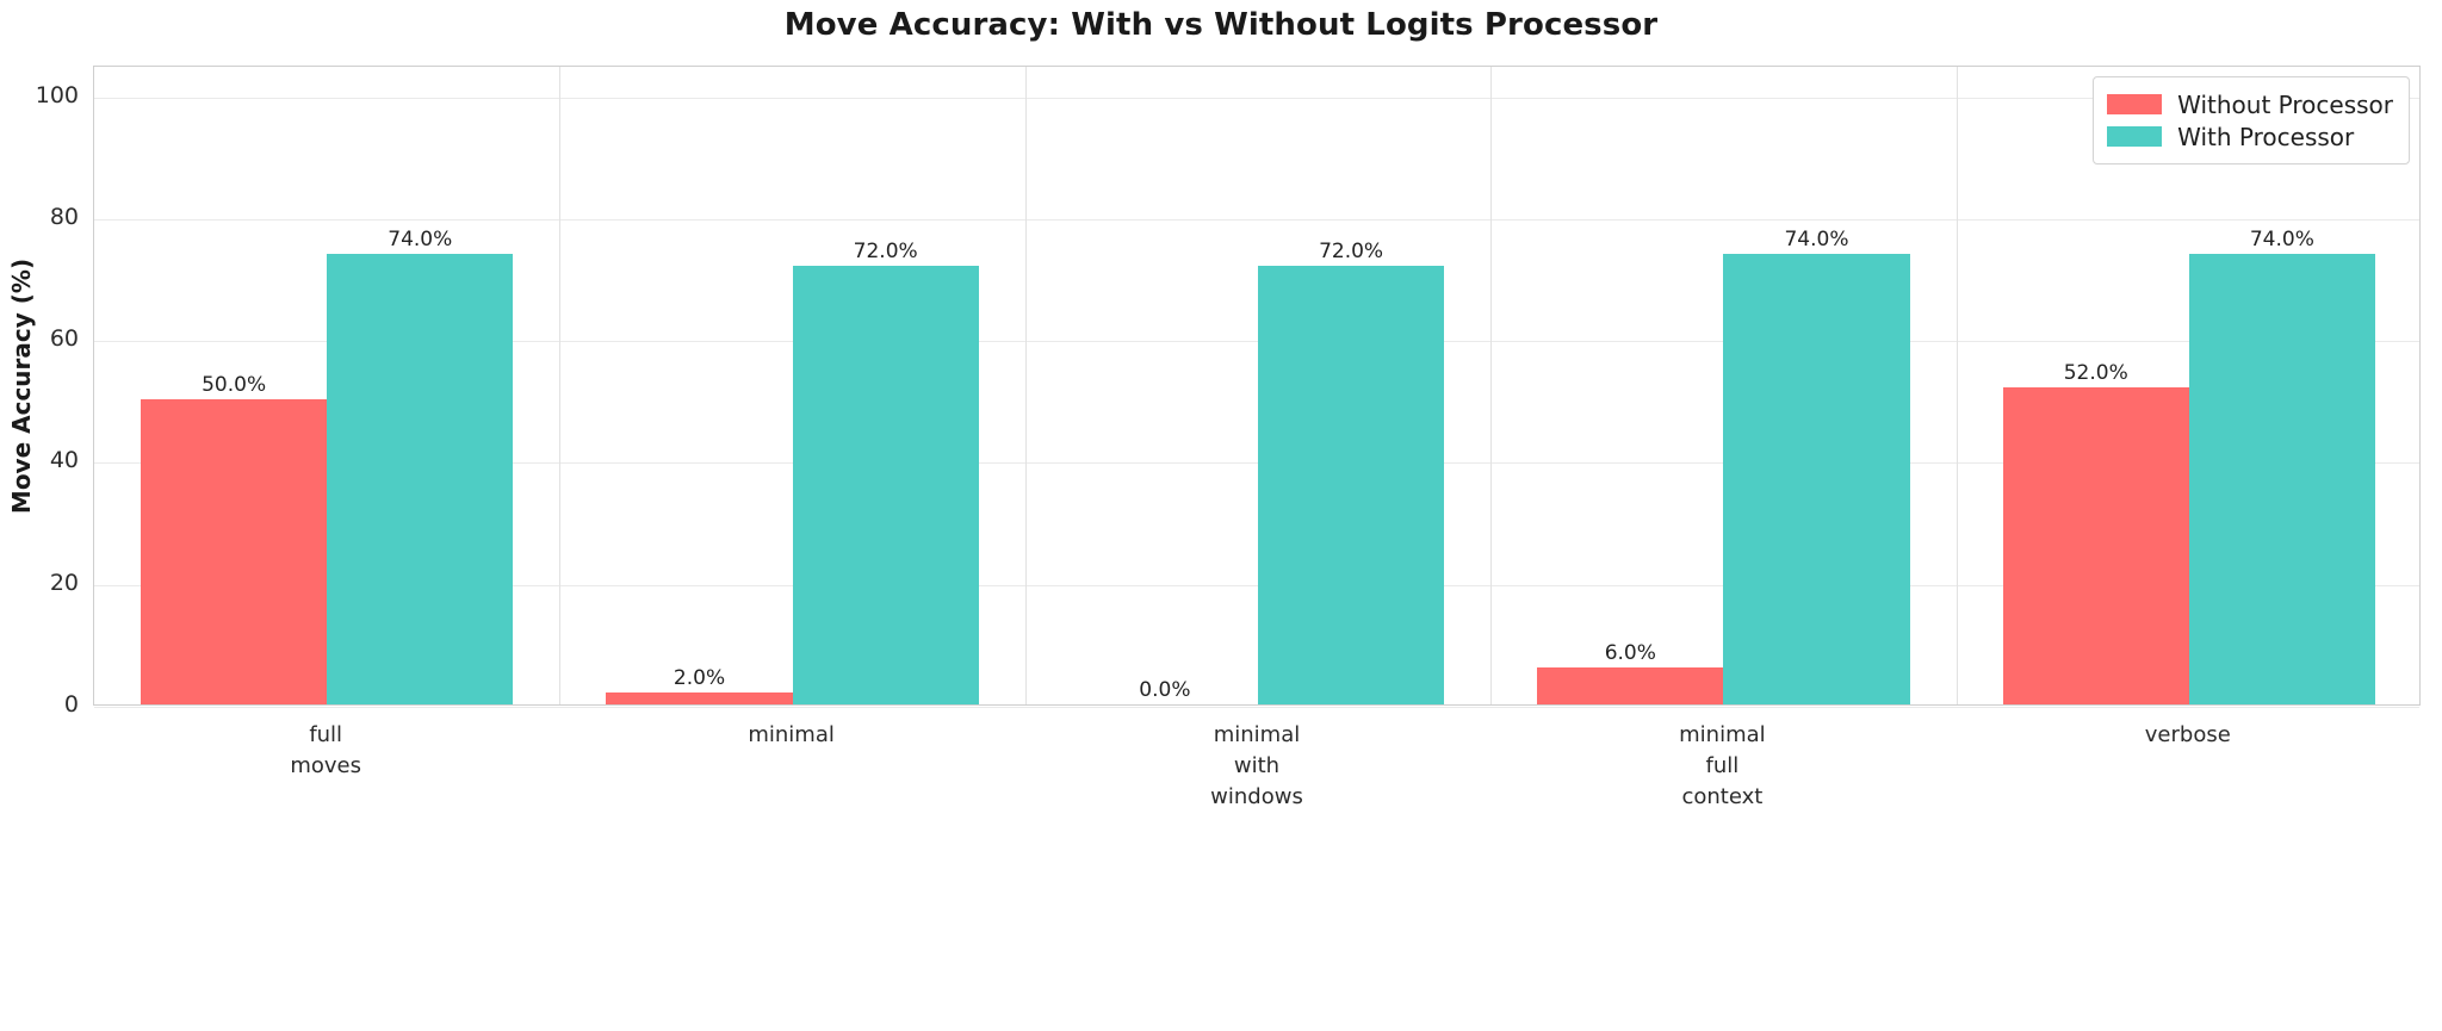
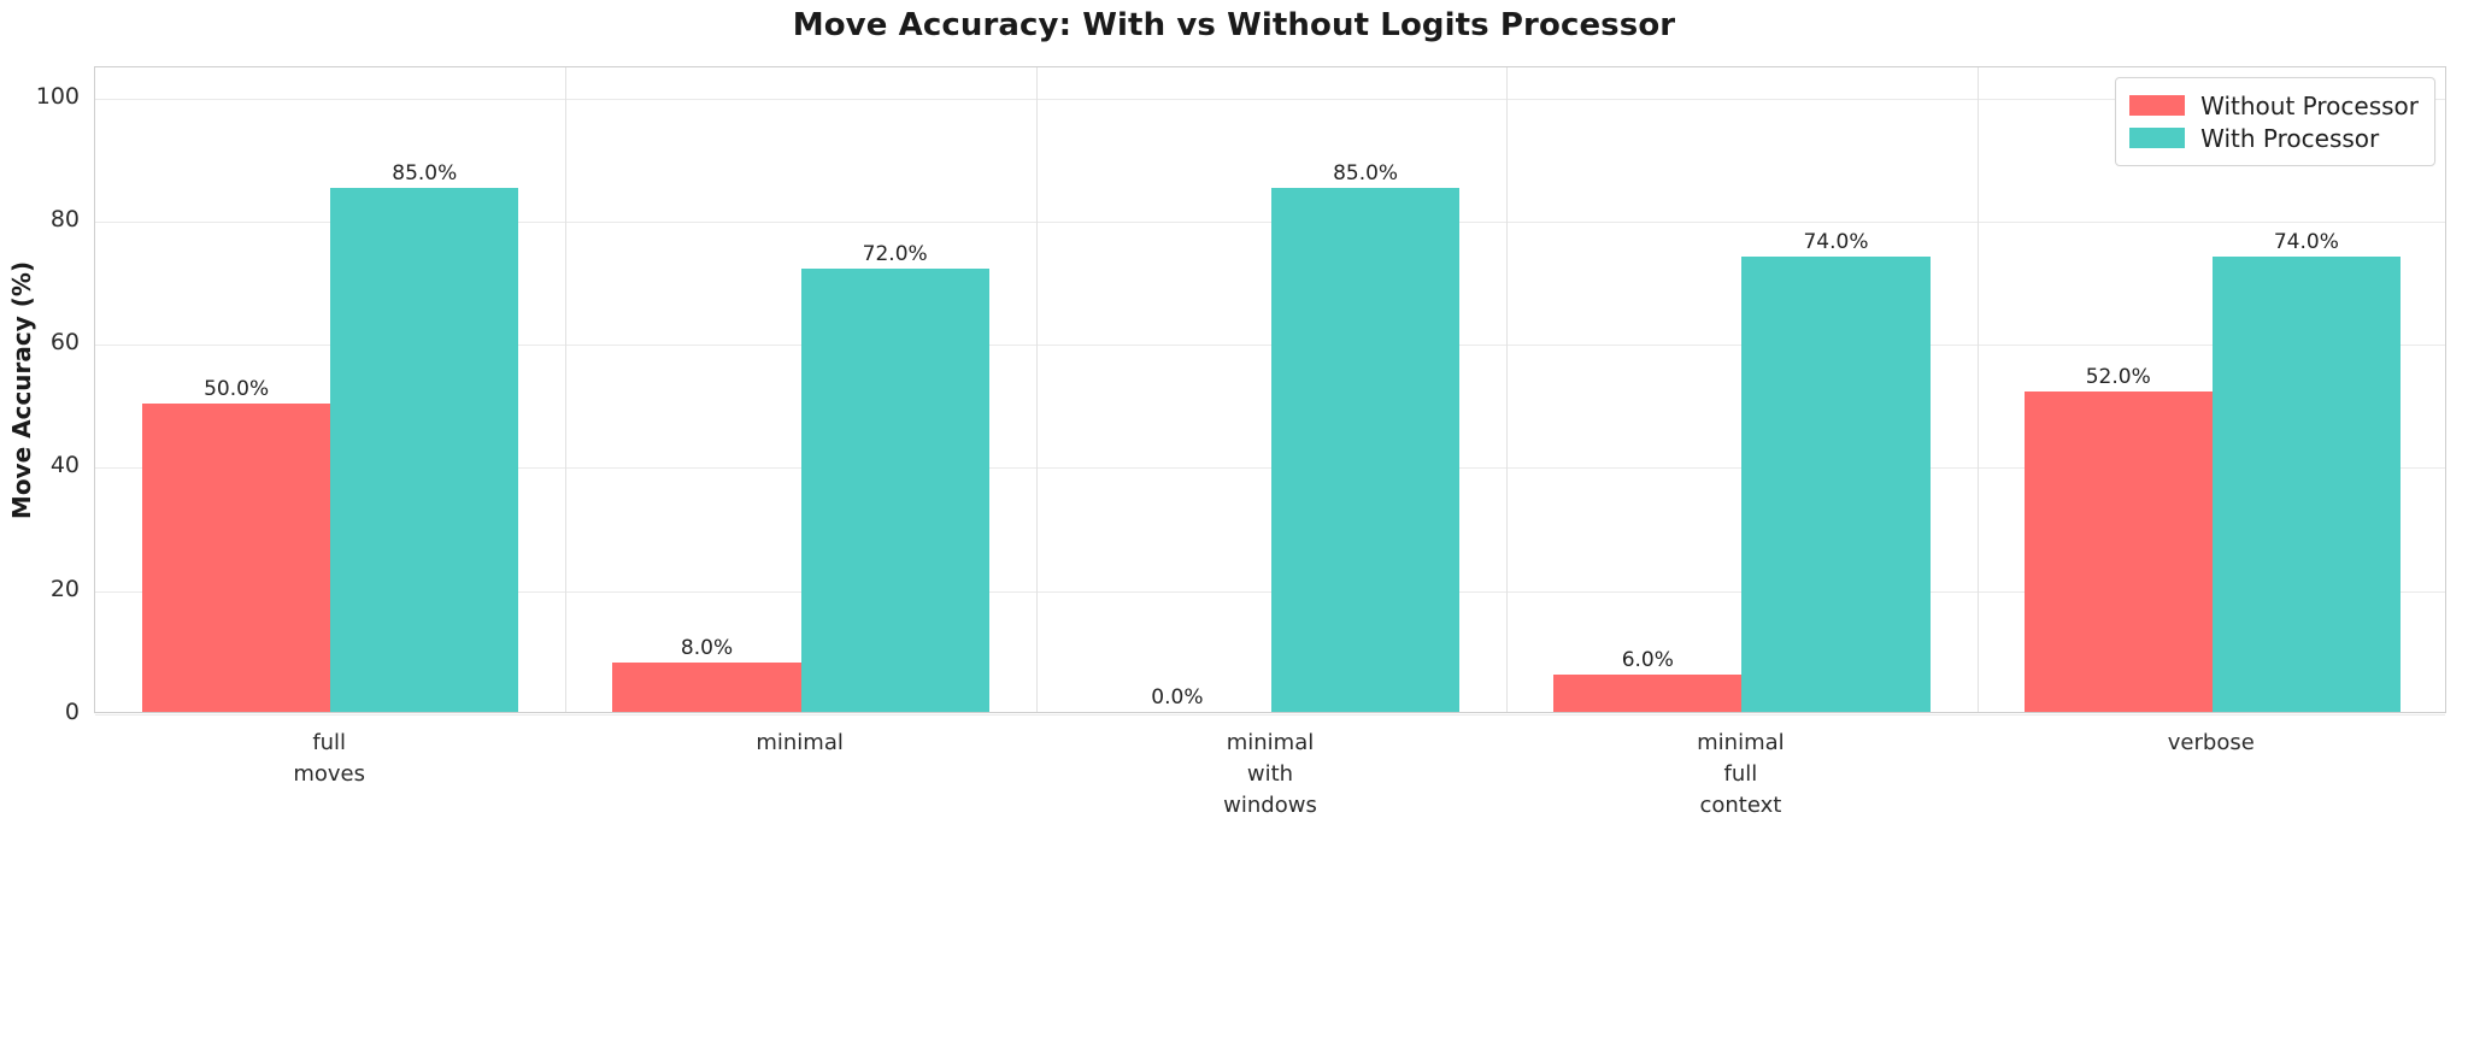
With Processor/full moves: 74.0% -> 85.0%
Without Processor/minimal: 2.0% -> 8.0%
With Processor/minimal with windows: 72.0% -> 85.0%
